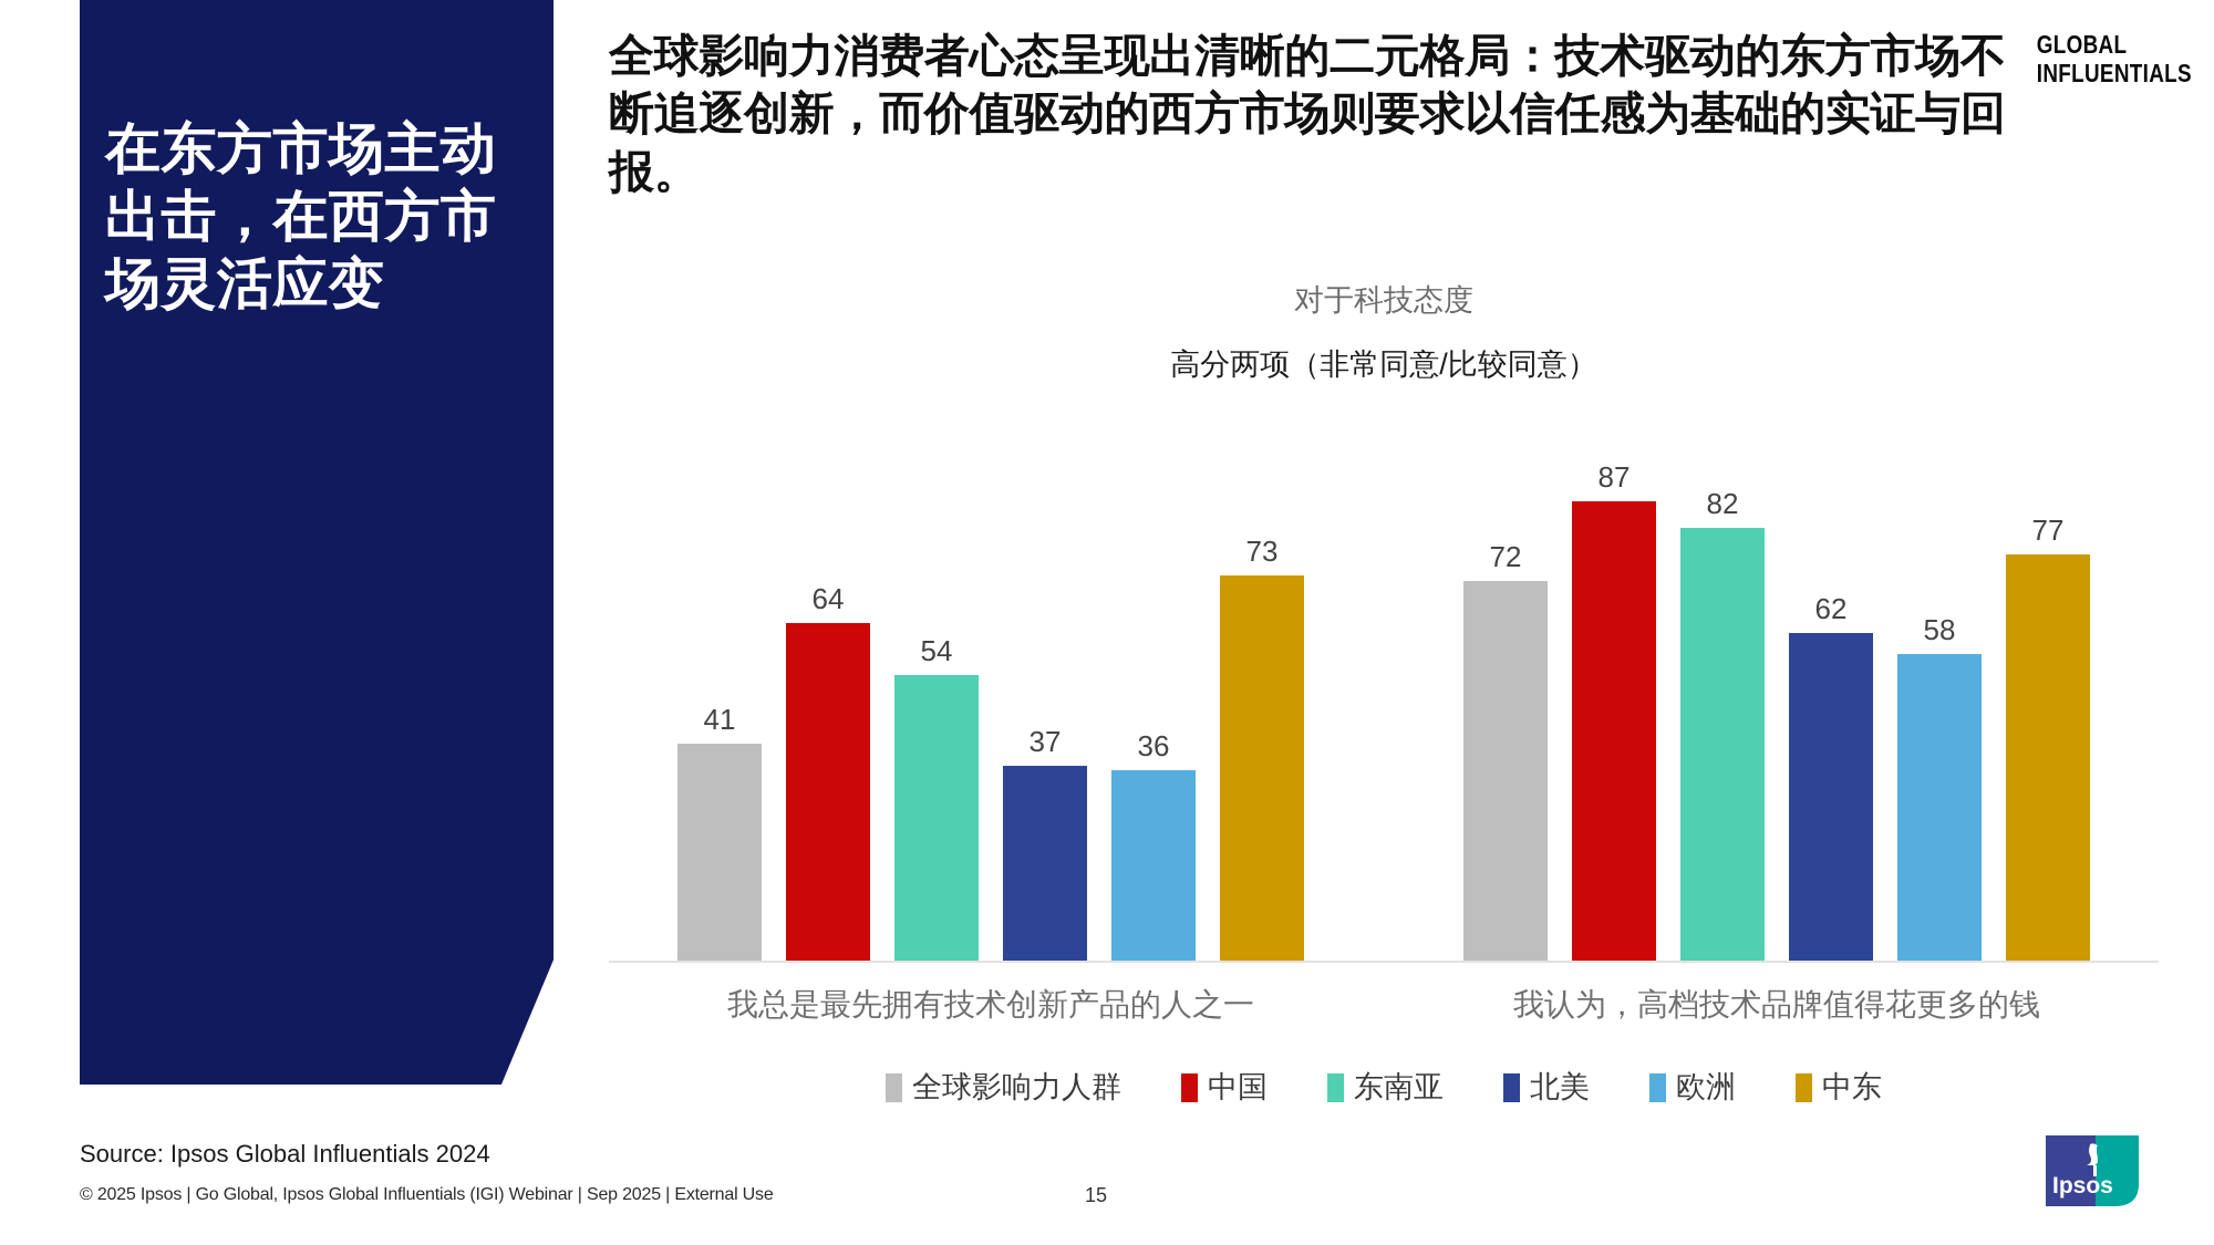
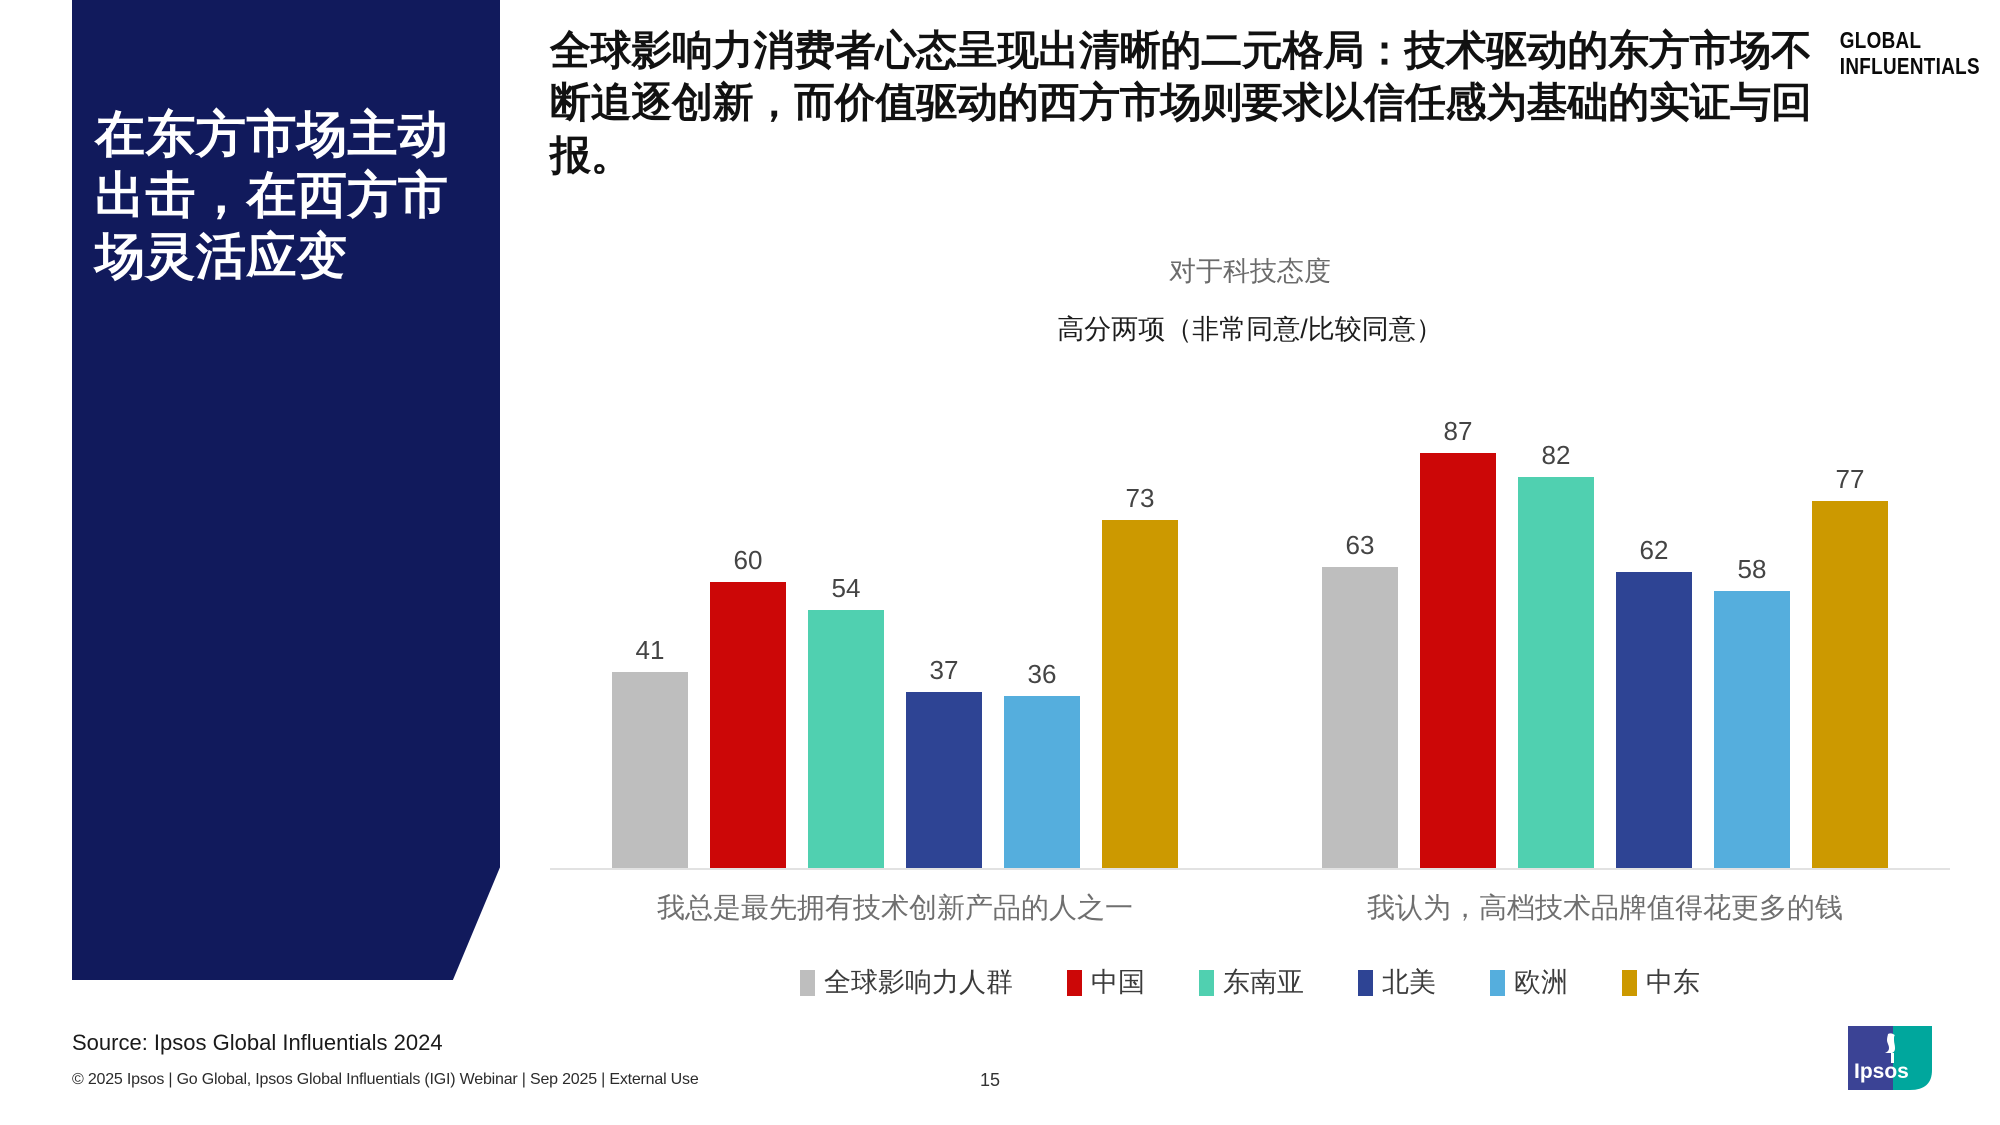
中国/我总是最先拥有技术创新产品的人之一: 64 -> 60
全球影响力人群/我认为，高档技术品牌值得花更多的钱: 72 -> 63
